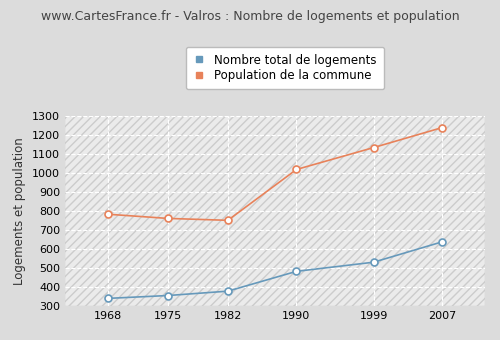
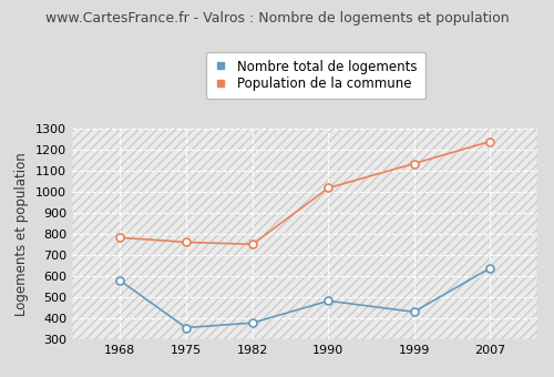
Nombre total de logements/1968: 340 -> 580
Nombre total de logements/1999: 530 -> 430
